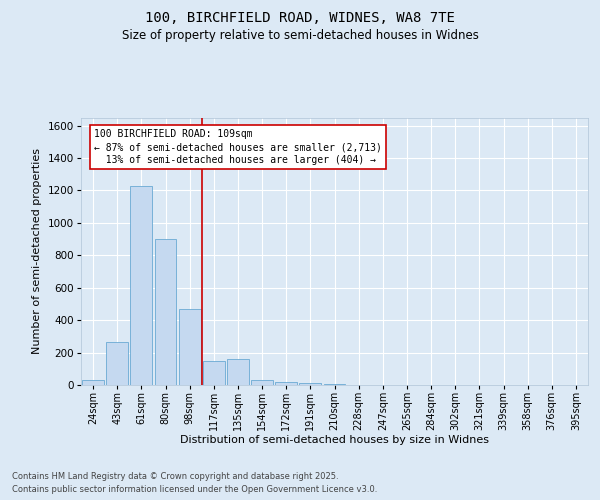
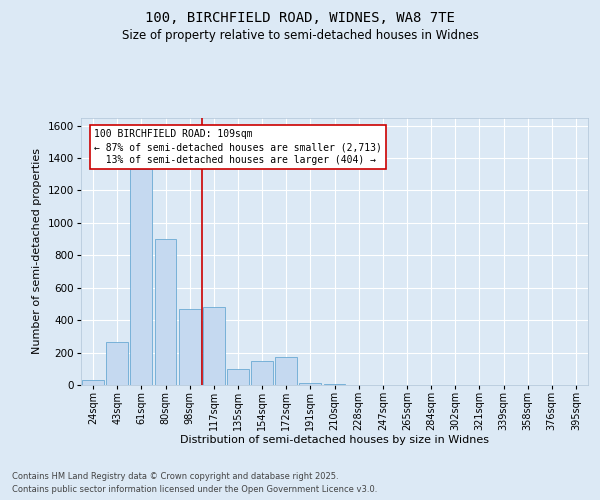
61sqm: 1230 -> 1330
117sqm: 150 -> 480
135sqm: 160 -> 100
154sqm: 30 -> 150
172sqm: 20 -> 170
